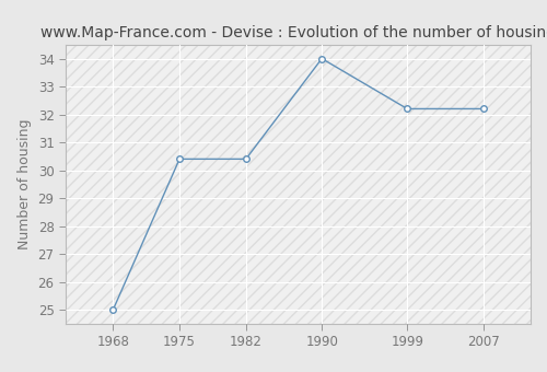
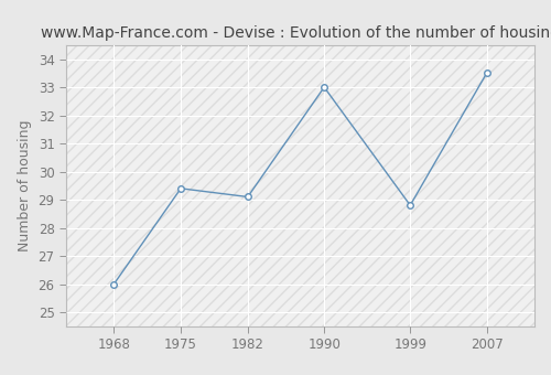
1968: 25.0 -> 26.0
1975: 30.4 -> 29.4
1982: 30.4 -> 29.1
1990: 34.0 -> 33.0
1999: 32.2 -> 28.8
2007: 32.2 -> 33.5
